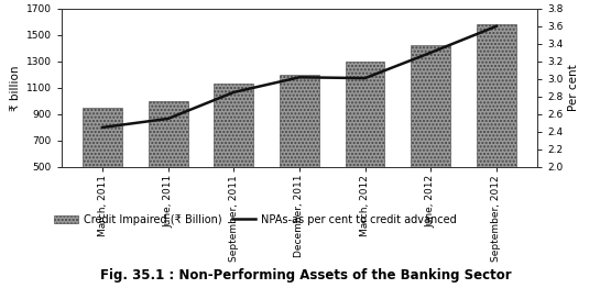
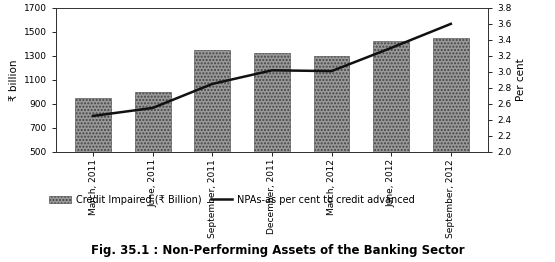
Credit Impaired (₹ Billion)/September, 2011: 1130 -> 1350
Credit Impaired (₹ Billion)/December, 2011: 1200 -> 1320
Credit Impaired (₹ Billion)/September, 2012: 1580 -> 1450
